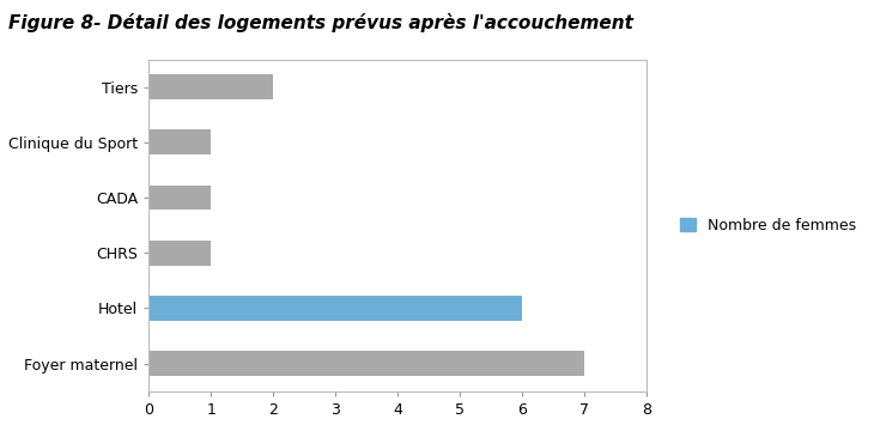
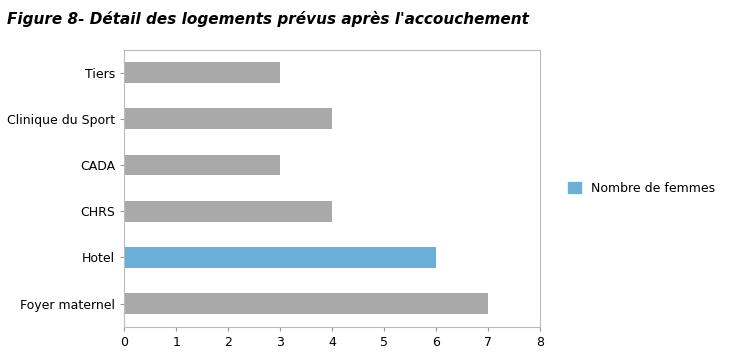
Tiers: 2 -> 3
Clinique du Sport: 1 -> 4
CADA: 1 -> 3
CHRS: 1 -> 4
